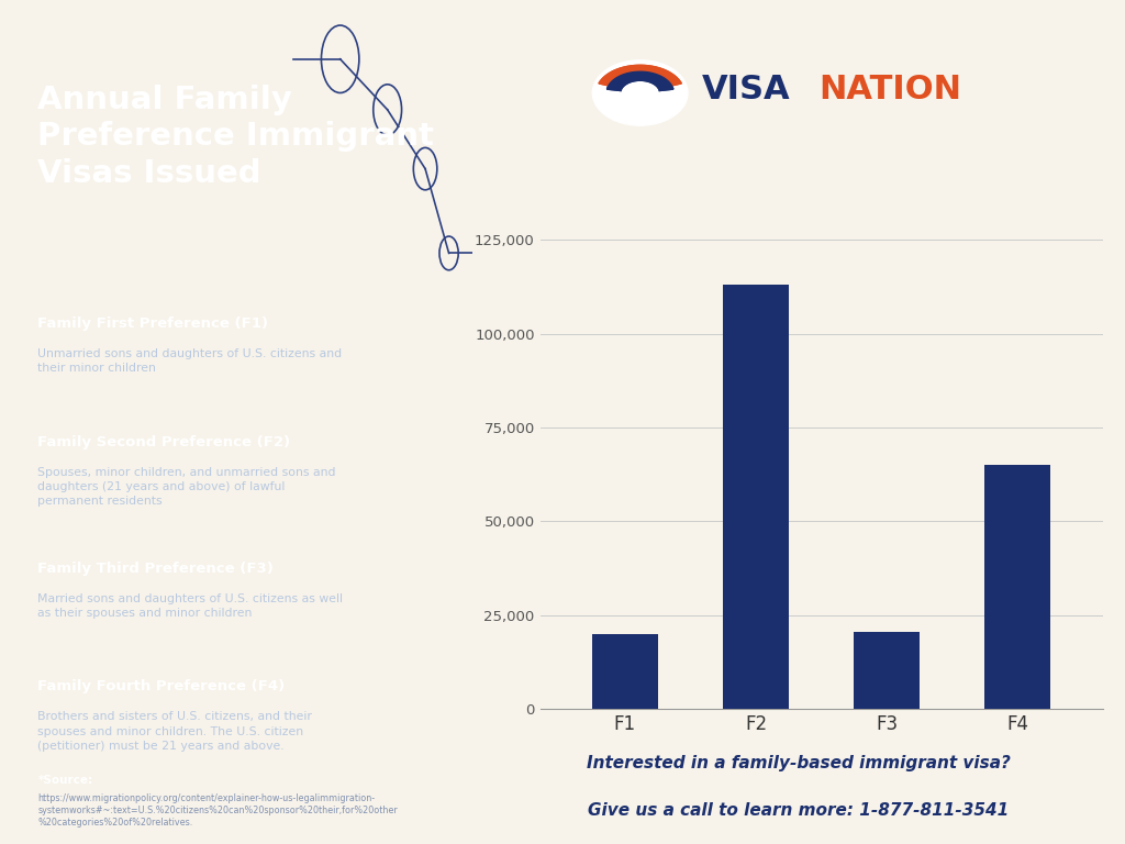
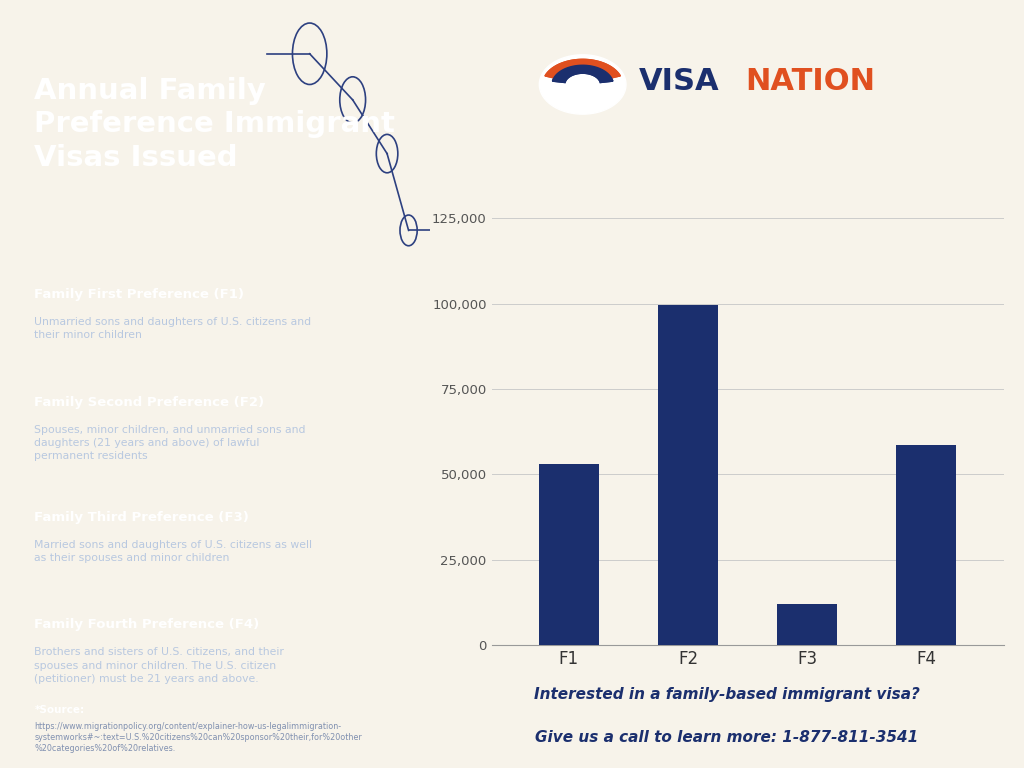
F1: 20,000 -> 53,000
F2: 113,000 -> 99,500
F3: 20,500 -> 12,000
F4: 65,000 -> 58,500
